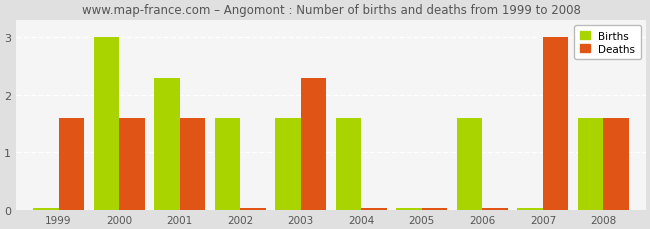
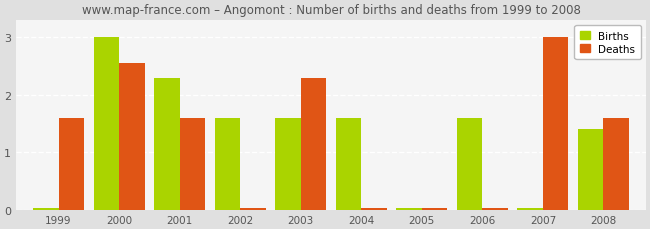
Deaths/2000: 1.60 -> 2.56
Births/2008: 1.60 -> 1.40
